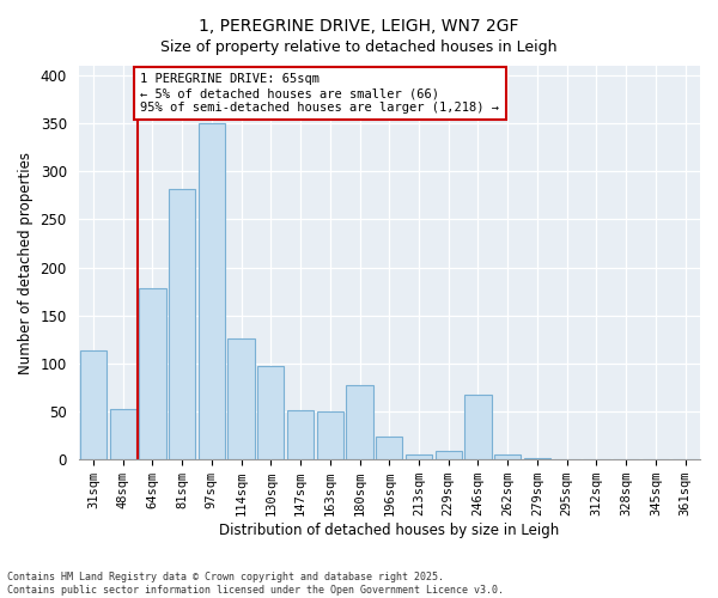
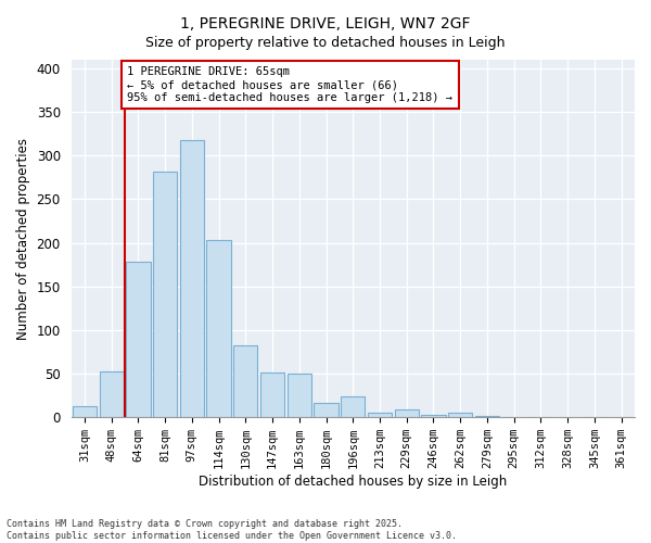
31sqm: 114 -> 13
97sqm: 350 -> 318
114sqm: 126 -> 203
130sqm: 98 -> 83
180sqm: 78 -> 16
246sqm: 68 -> 3
